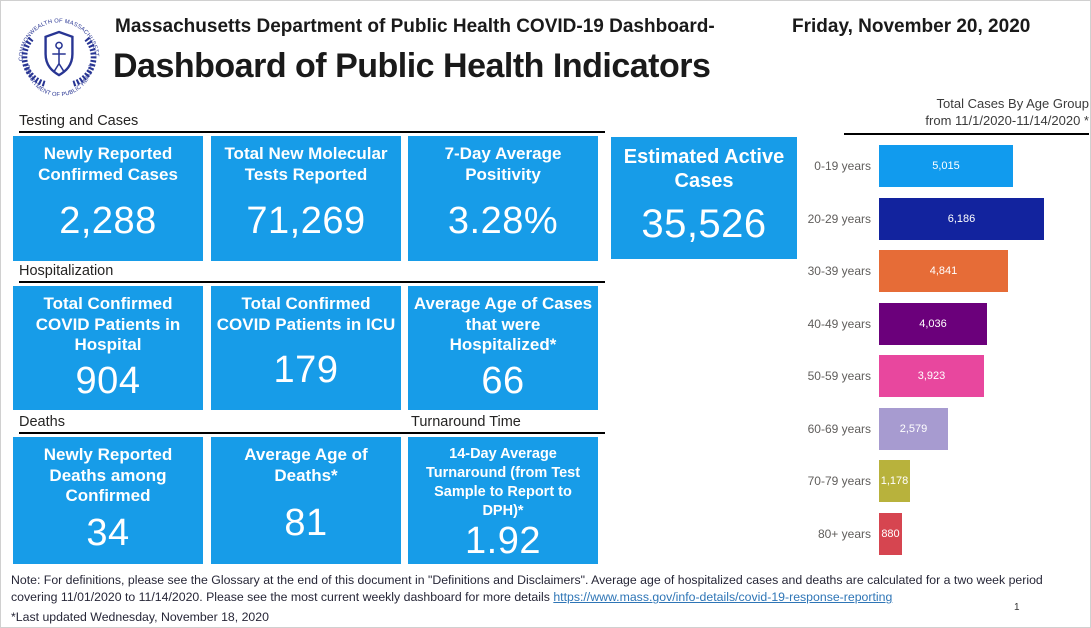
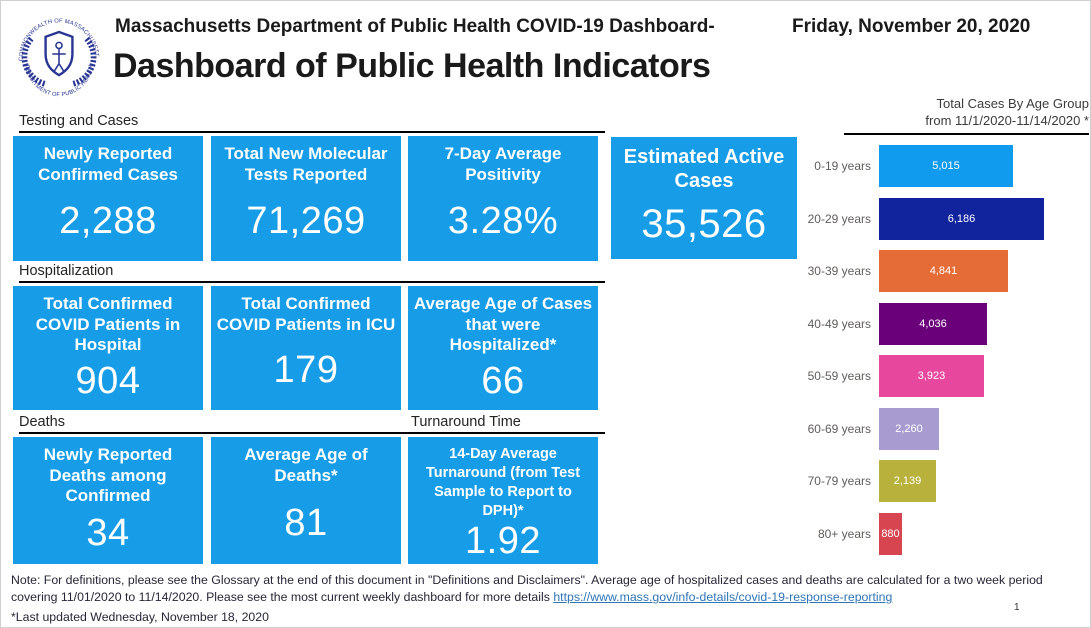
60-69 years: 2,579 -> 2,260
70-79 years: 1,178 -> 2,139
